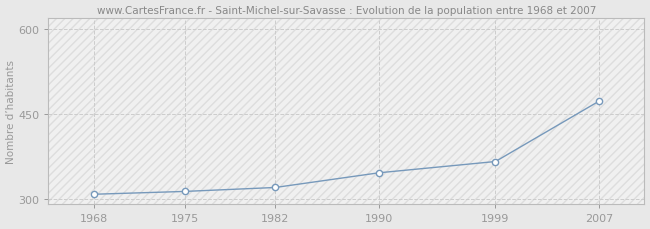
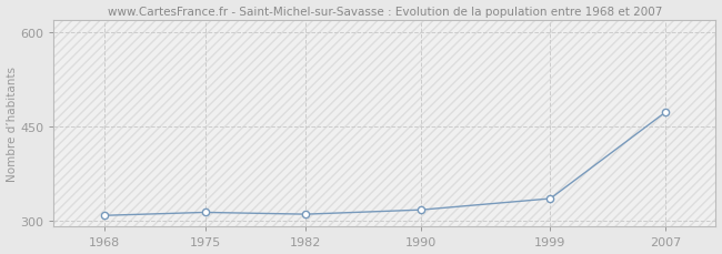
1982: 320 -> 310
1990: 346 -> 317
1999: 366 -> 335
